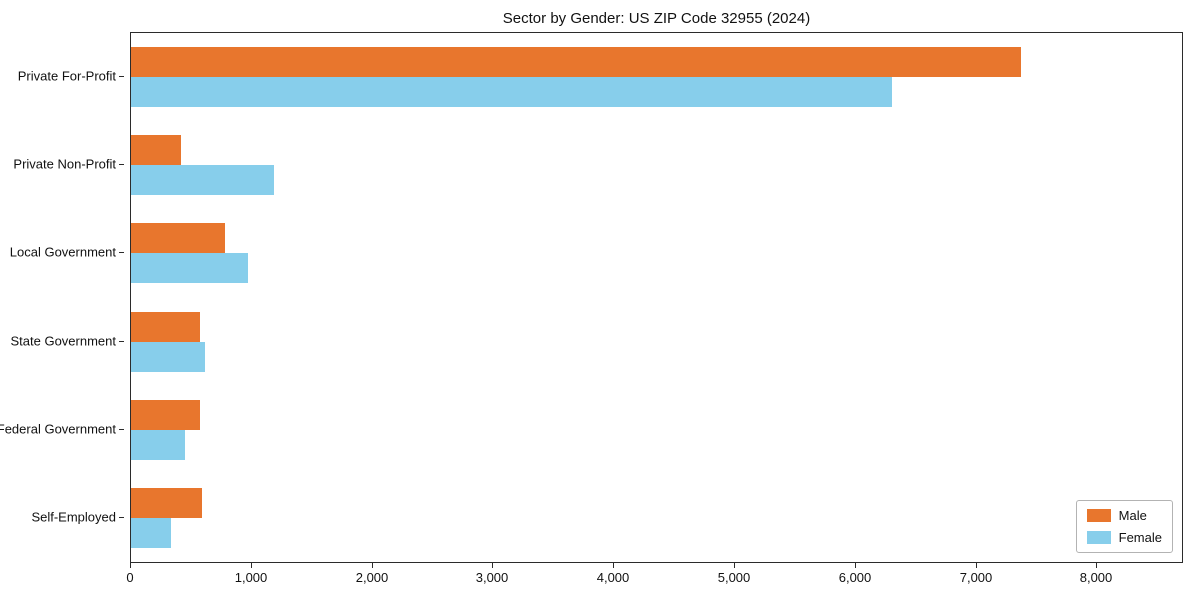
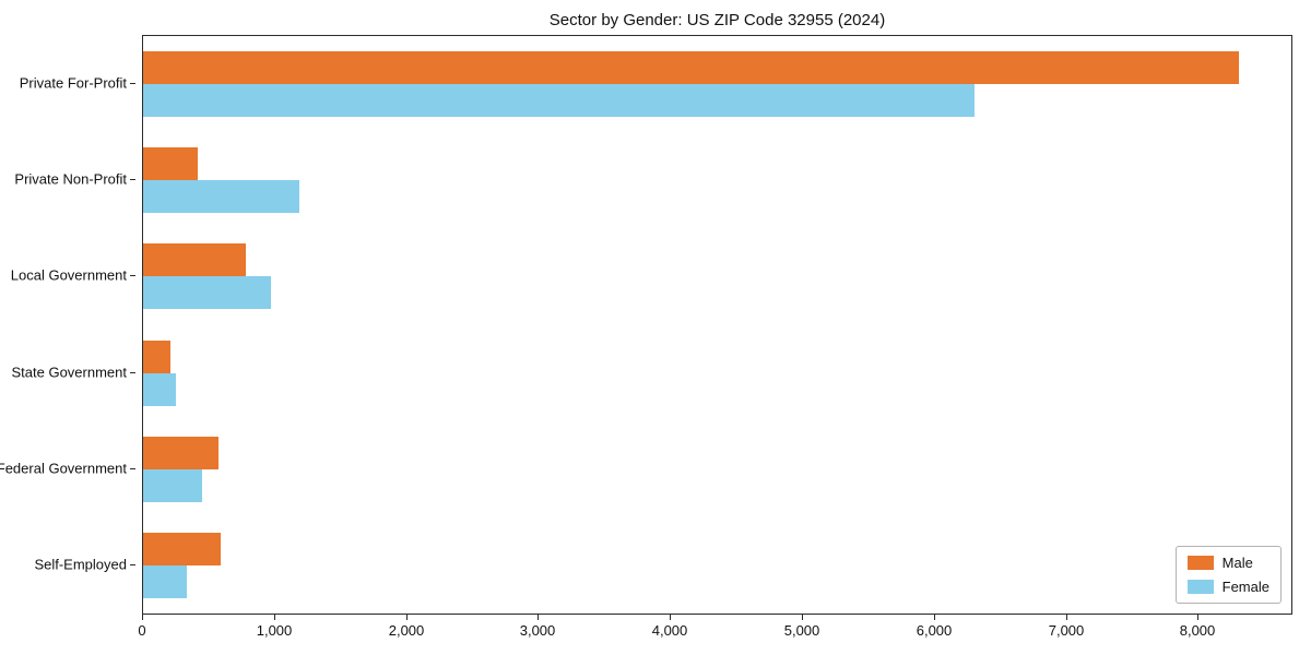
Male/Private For-Profit: 7370 -> 8300
Male/State Government: 570 -> 210
Female/State Government: 610 -> 250
